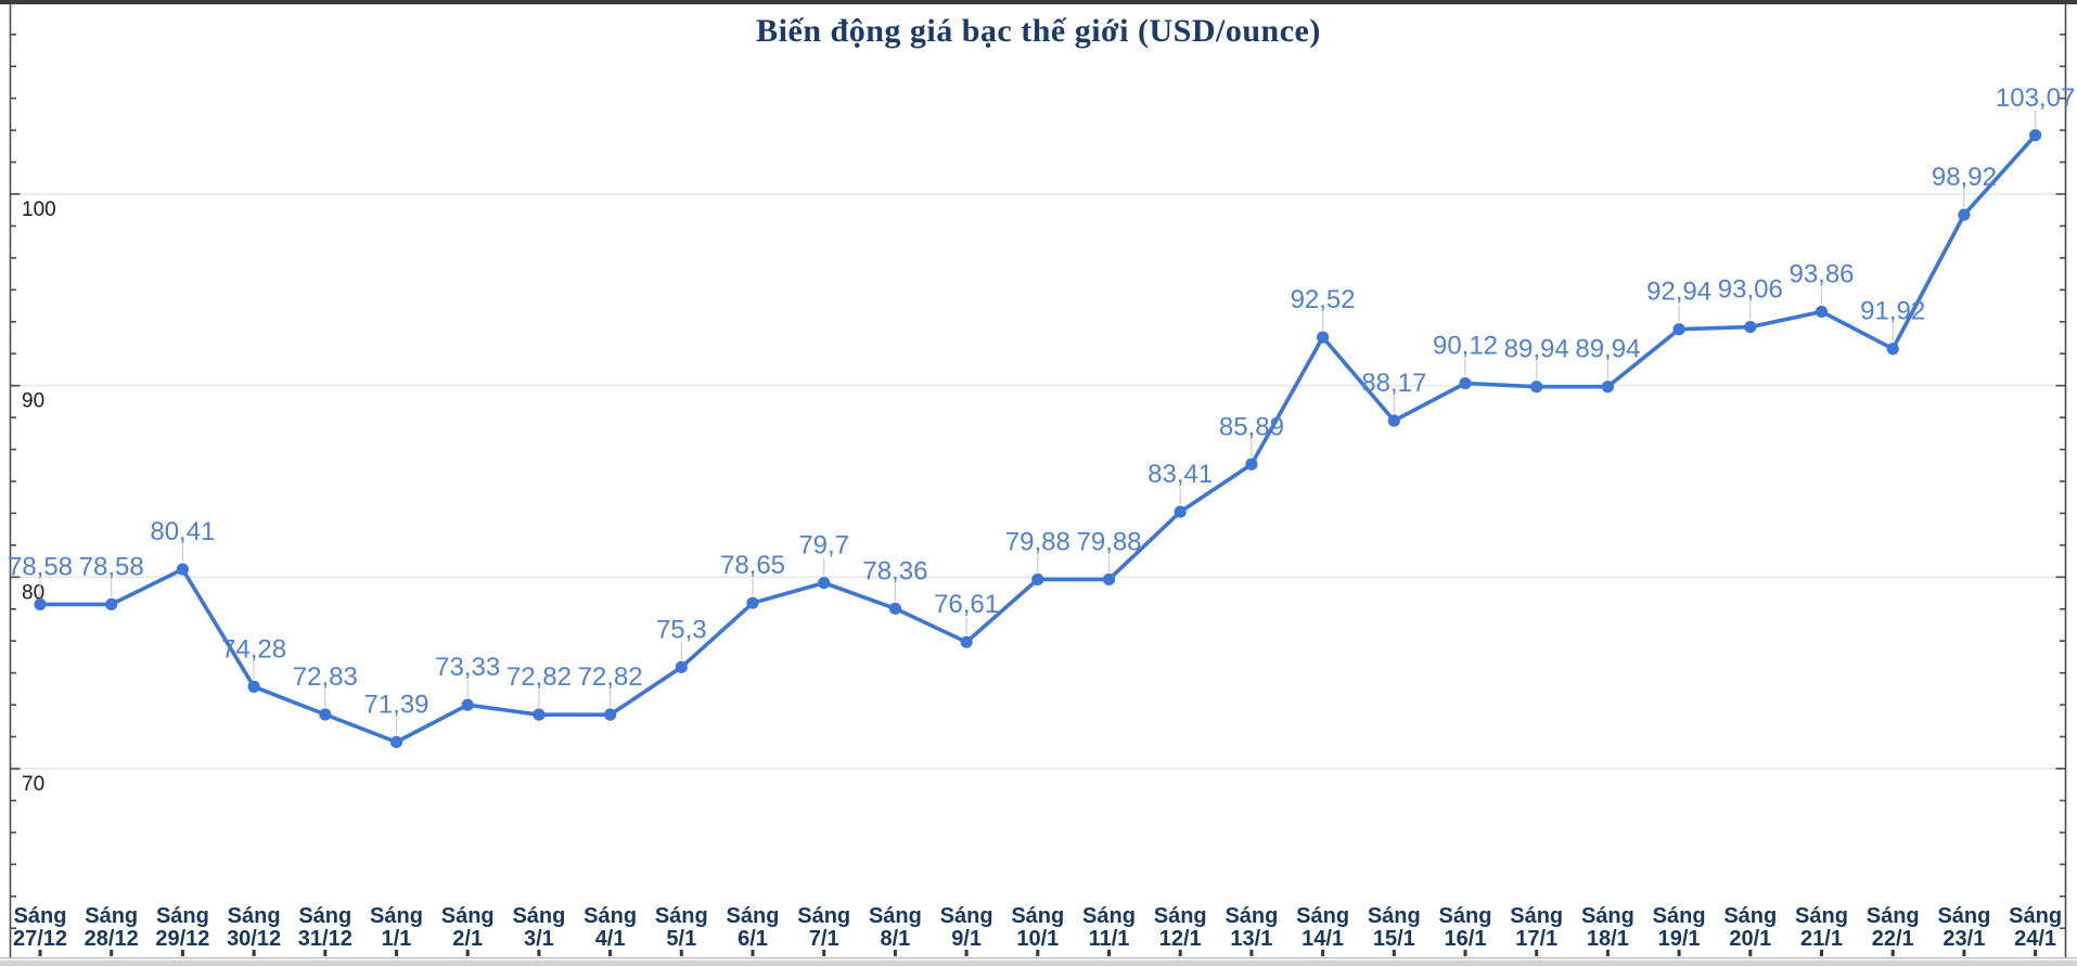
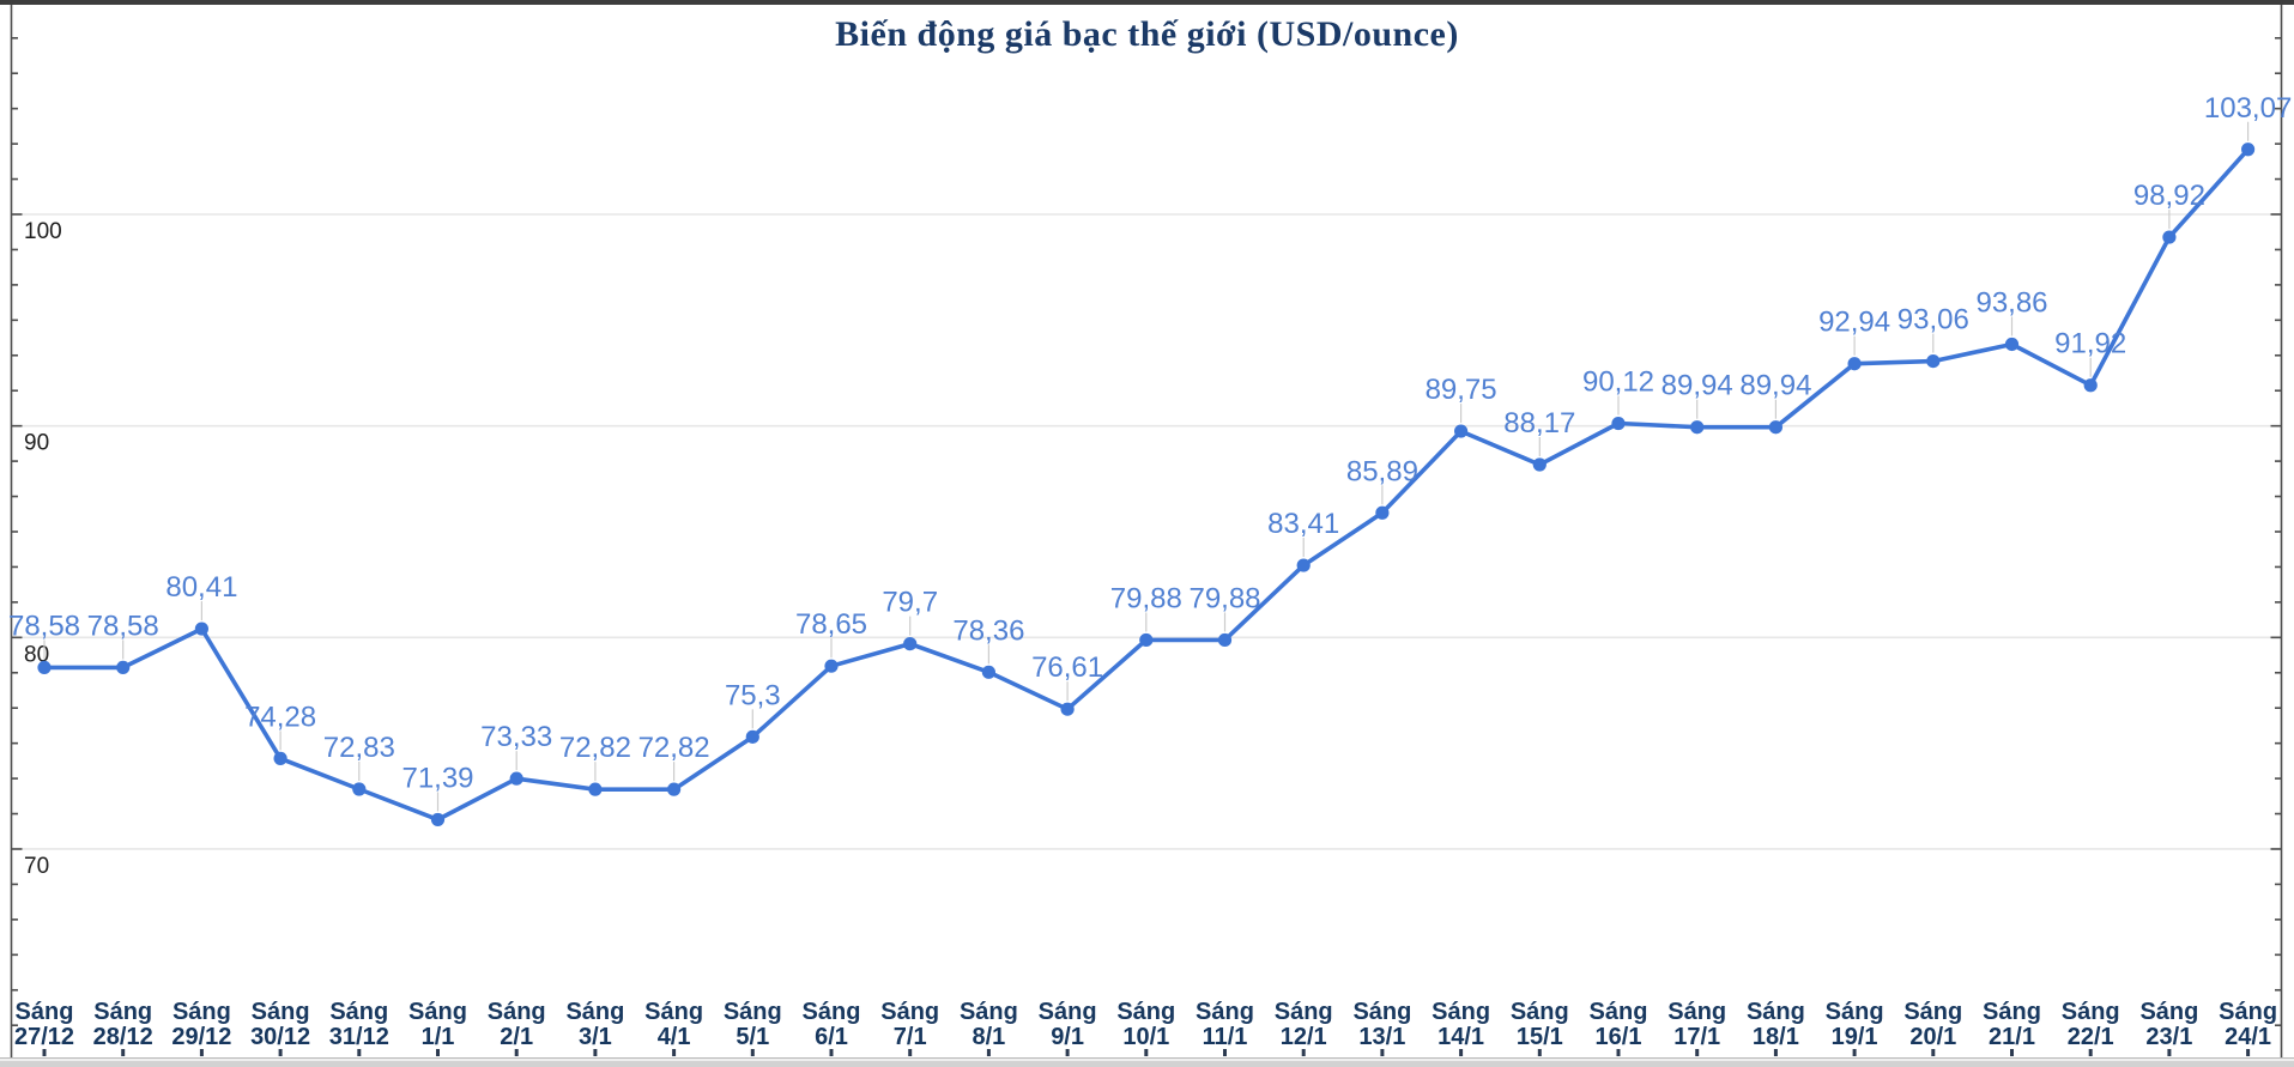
14/1: 92,52 -> 89,75
